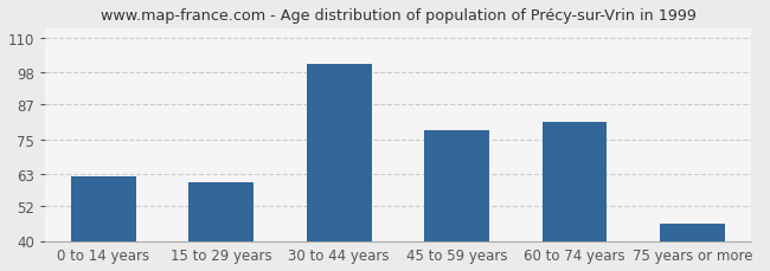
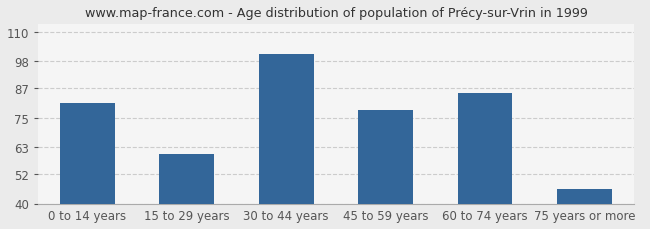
0 to 14 years: 62 -> 81
60 to 74 years: 81 -> 85
